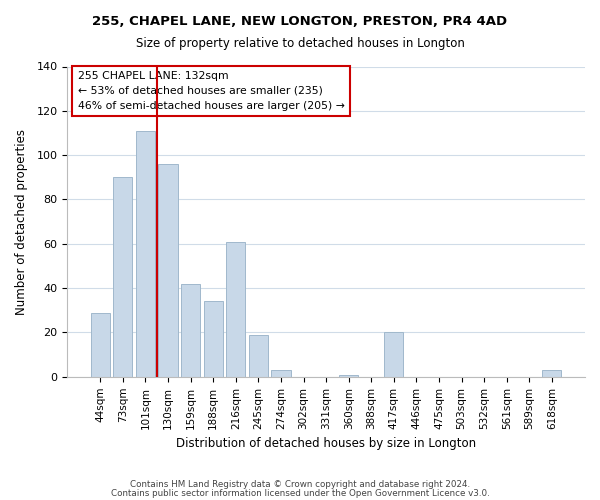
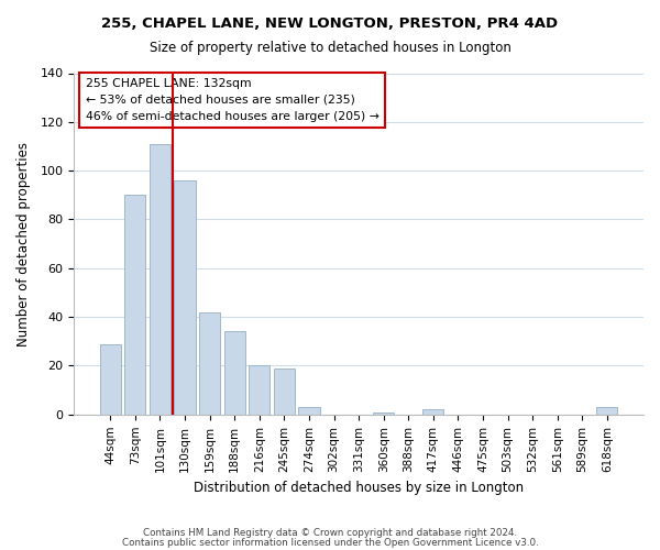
216sqm: 61 -> 20
417sqm: 20 -> 2
